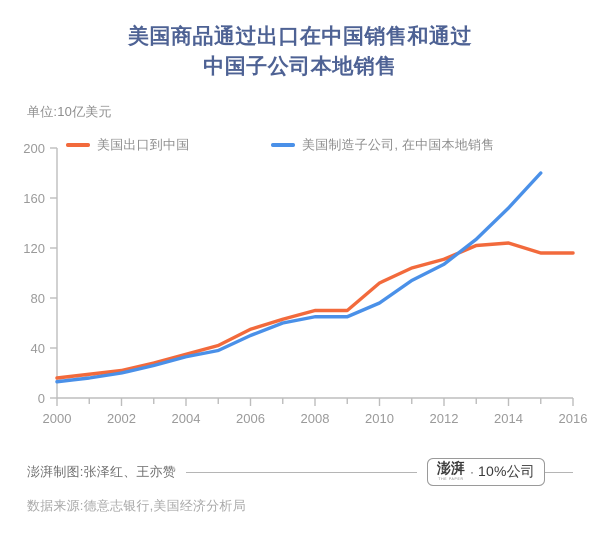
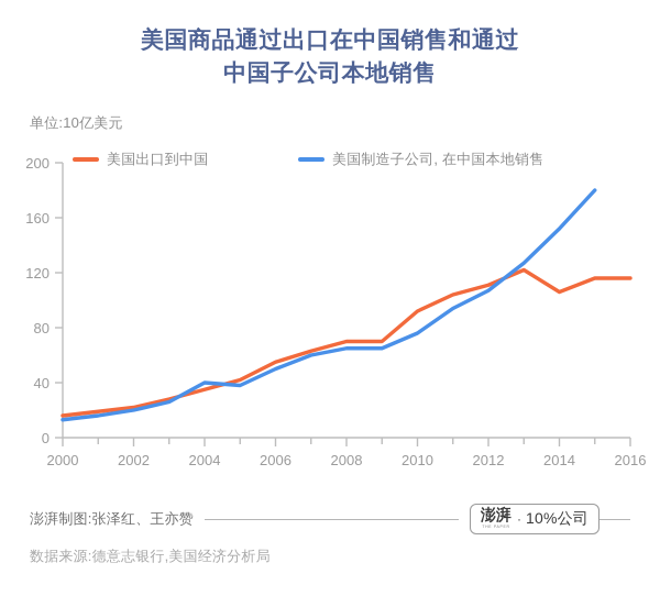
美国制造子公司, 在中国本地销售/2004: 33 -> 40
美国出口到中国/2014: 124 -> 106
